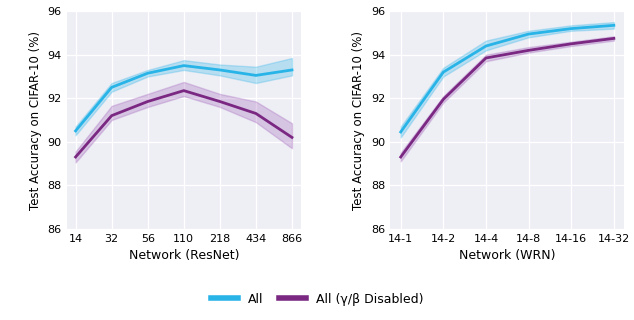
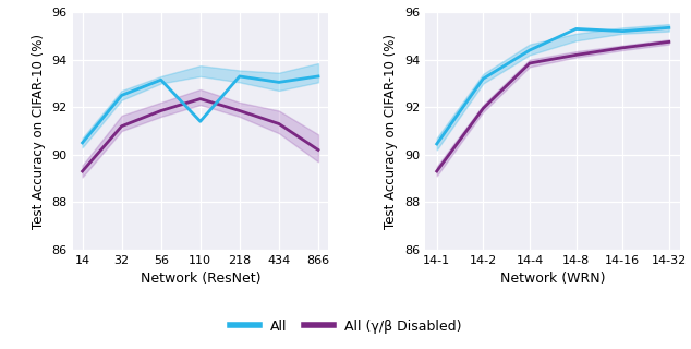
All/110: 93.50 -> 91.40
All/14-8: 94.95 -> 95.30
